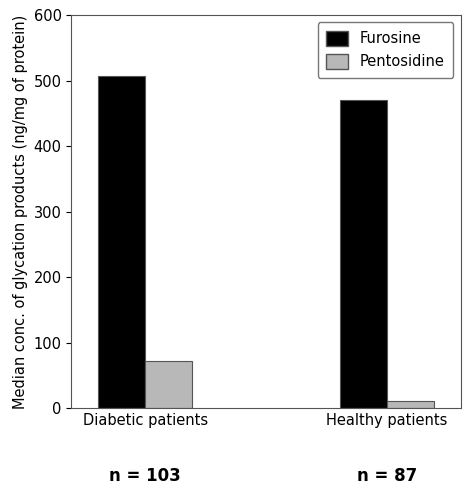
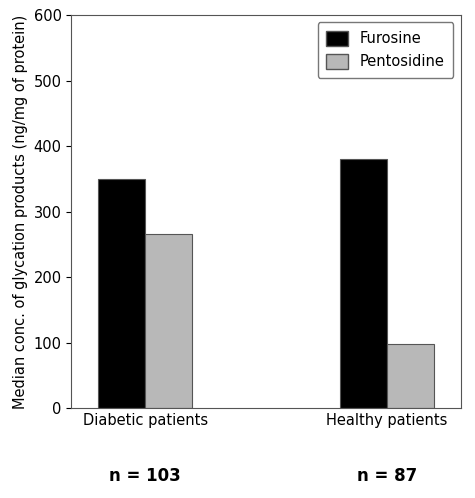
Furosine/Diabetic patients: 507 -> 350
Pentosidine/Diabetic patients: 72 -> 266
Furosine/Healthy patients: 470 -> 380
Pentosidine/Healthy patients: 11 -> 98
